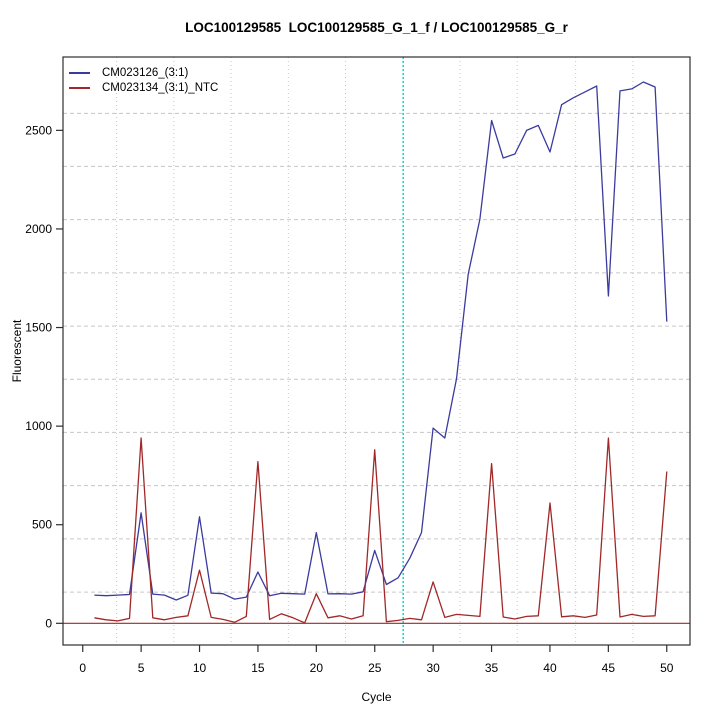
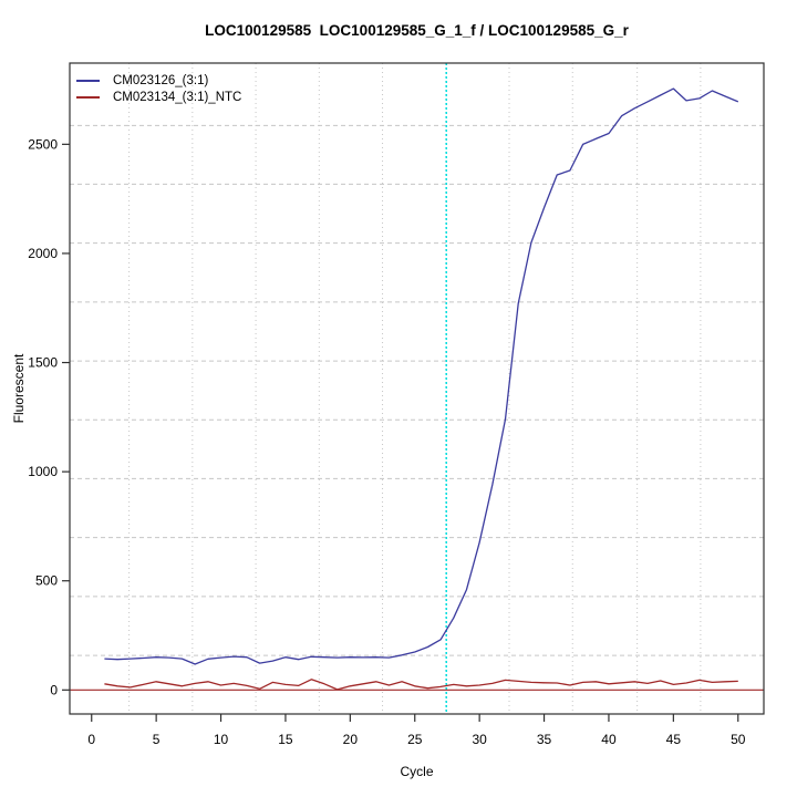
CM023126_(3:1)/5: 560 -> 150
CM023134_(3:1)_NTC/5: 940 -> 40
CM023126_(3:1)/10: 540 -> 150
CM023134_(3:1)_NTC/10: 270 -> 20
CM023126_(3:1)/15: 260 -> 150
CM023134_(3:1)_NTC/15: 820 -> 20
CM023126_(3:1)/20: 460 -> 150
CM023134_(3:1)_NTC/20: 150 -> 20
CM023126_(3:1)/25: 370 -> 170
CM023134_(3:1)_NTC/25: 880 -> 20
CM023126_(3:1)/30: 990 -> 680
CM023134_(3:1)_NTC/30: 210 -> 20
CM023126_(3:1)/35: 2550 -> 2210
CM023134_(3:1)_NTC/35: 810 -> 30
CM023126_(3:1)/40: 2390 -> 2550
CM023134_(3:1)_NTC/40: 610 -> 30
CM023126_(3:1)/45: 1660 -> 2760
CM023134_(3:1)_NTC/45: 940 -> 20
CM023126_(3:1)/50: 1530 -> 2700
CM023134_(3:1)_NTC/50: 770 -> 40
